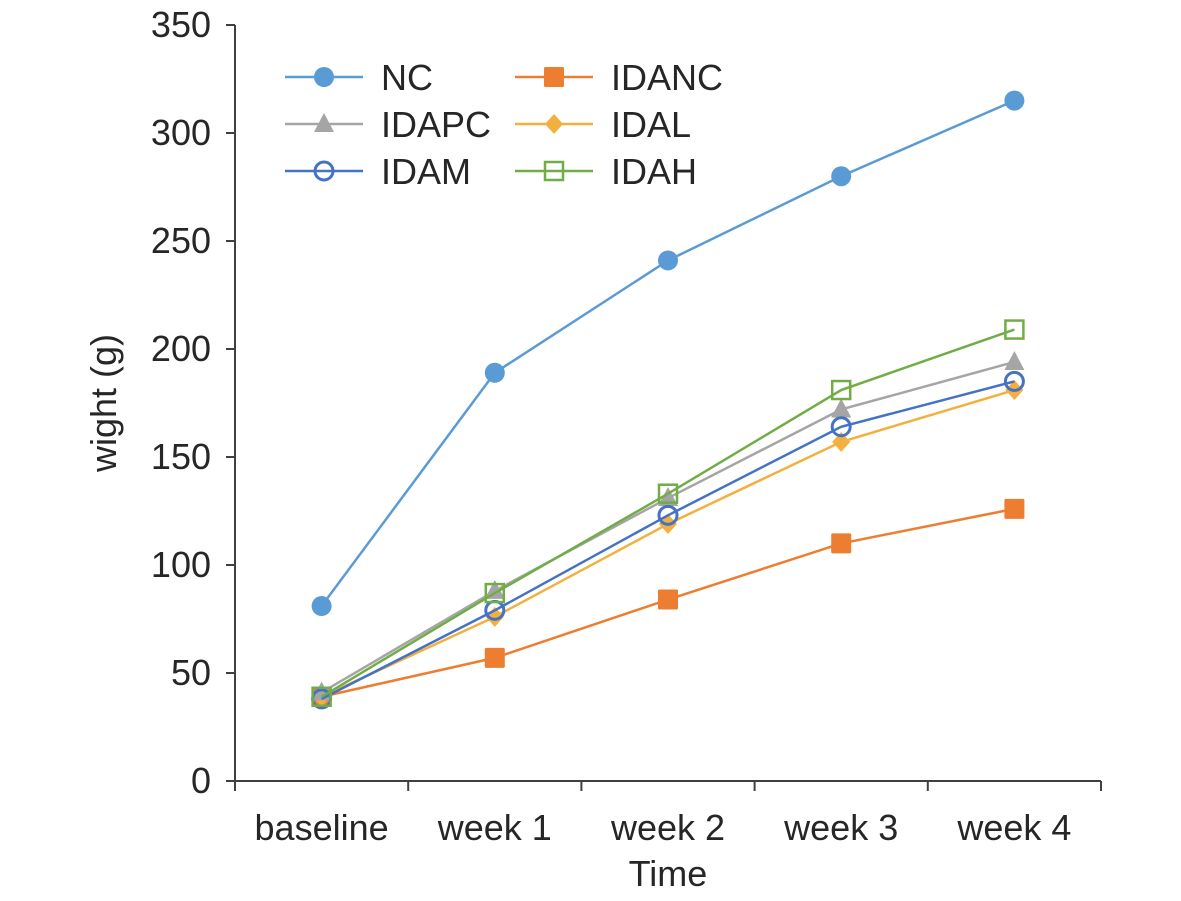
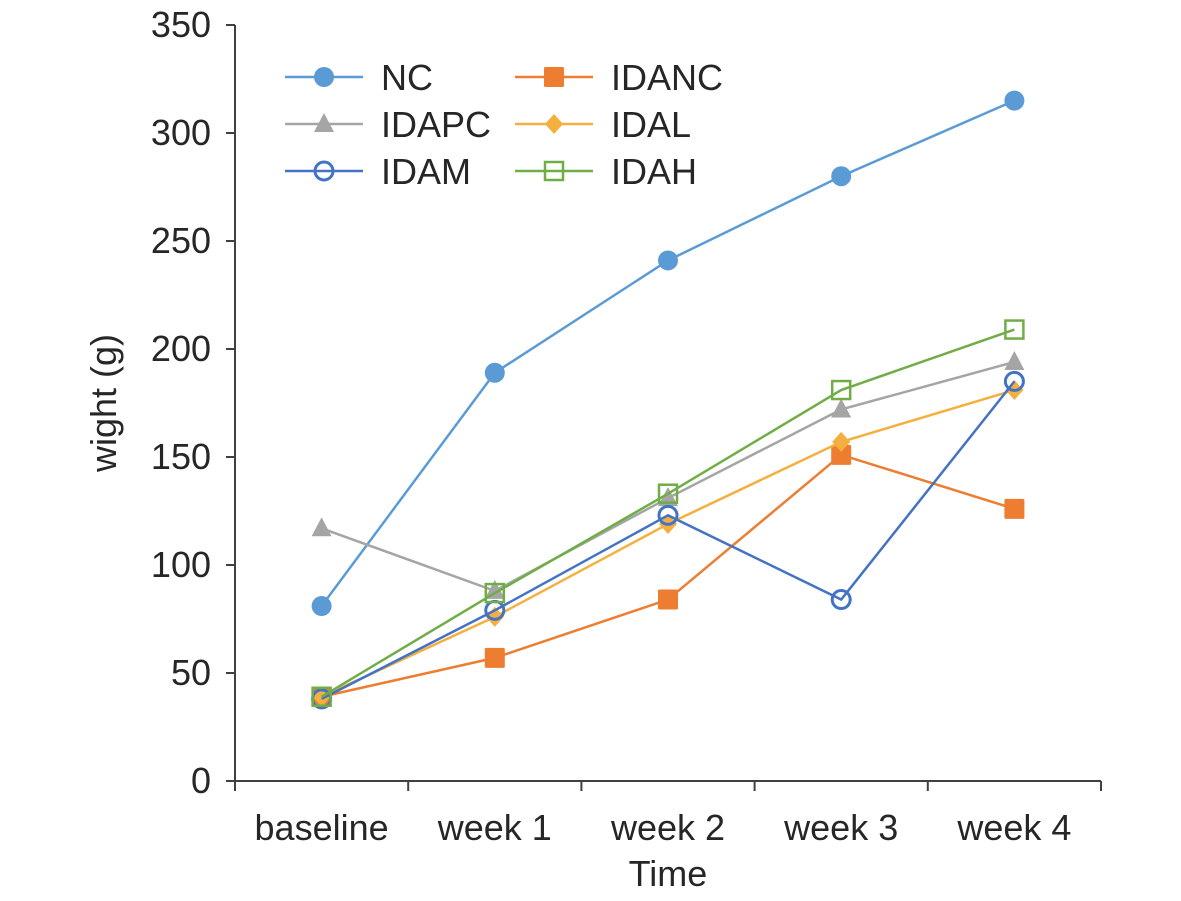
IDAPC/baseline: 41 -> 117
IDANC/week 3: 110 -> 151
IDAM/week 3: 164 -> 84
